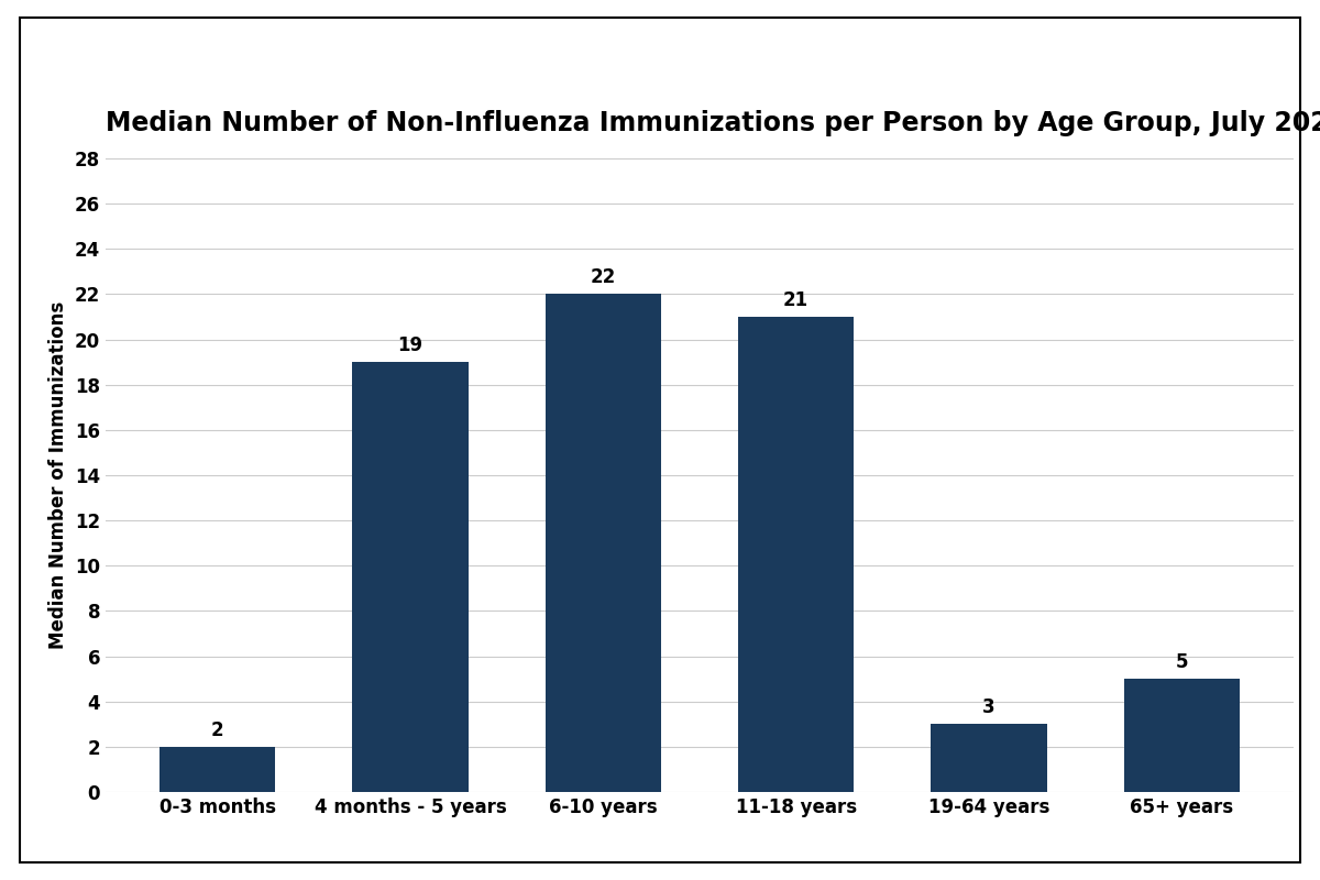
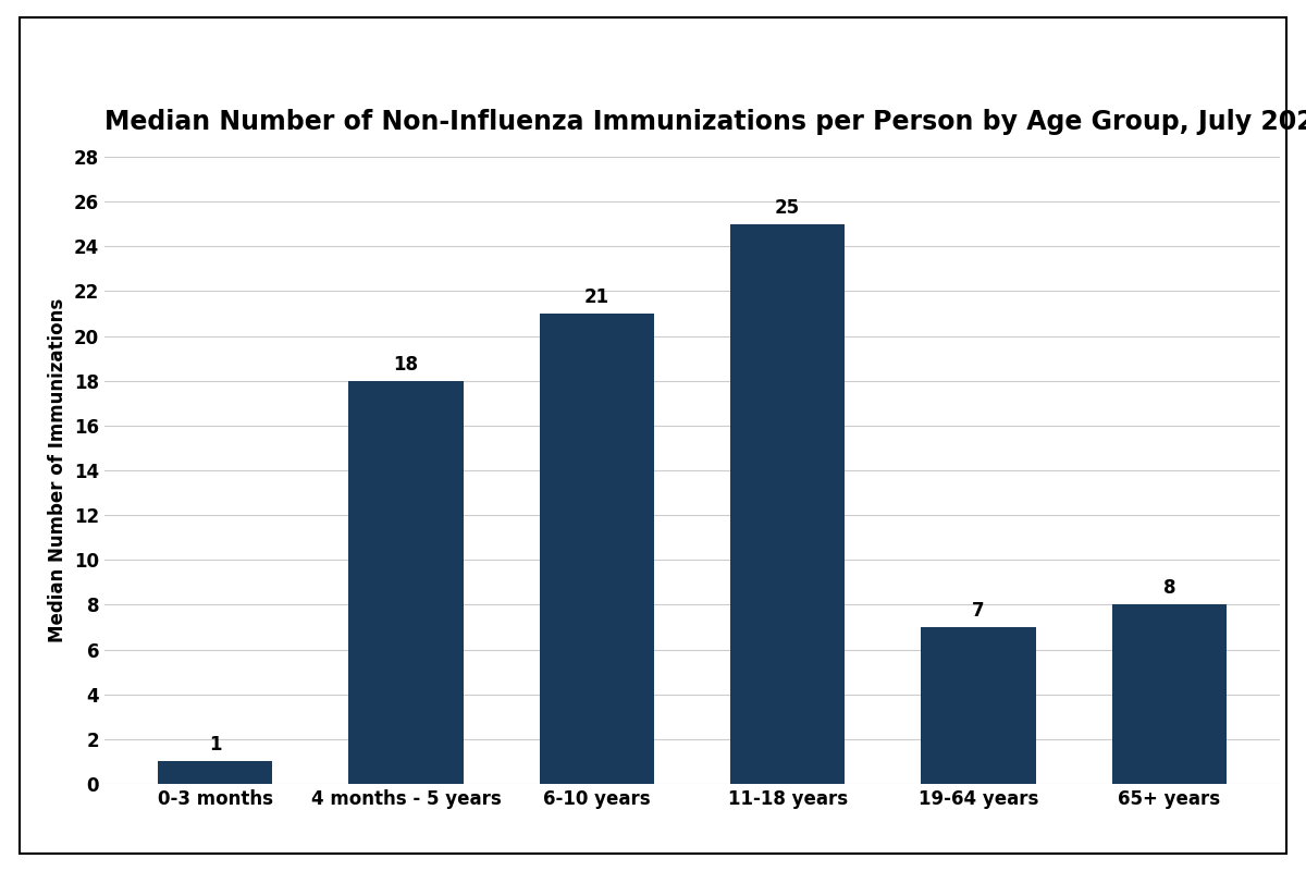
0-3 months: 2 -> 1
4 months - 5 years: 19 -> 18
6-10 years: 22 -> 21
11-18 years: 21 -> 25
19-64 years: 3 -> 7
65+ years: 5 -> 8
